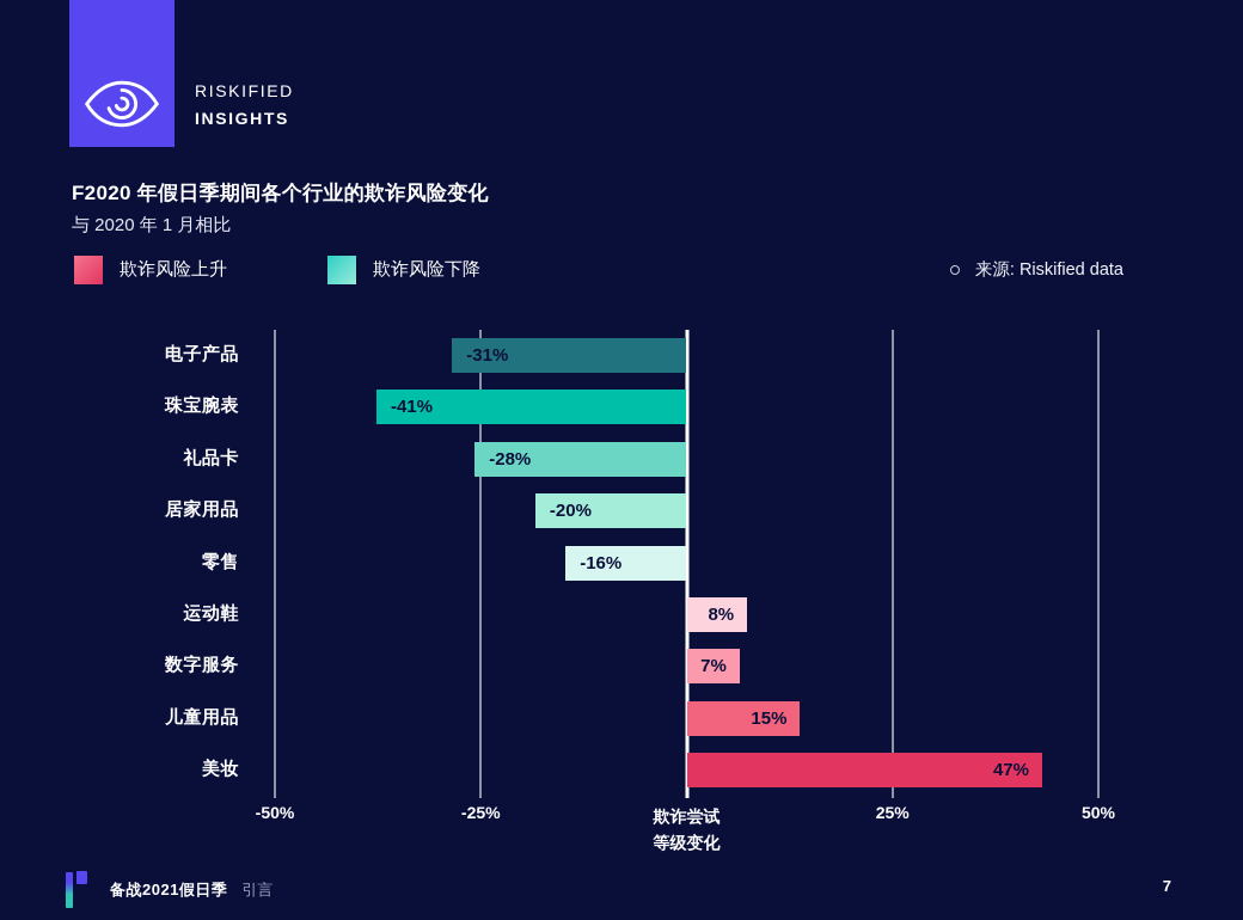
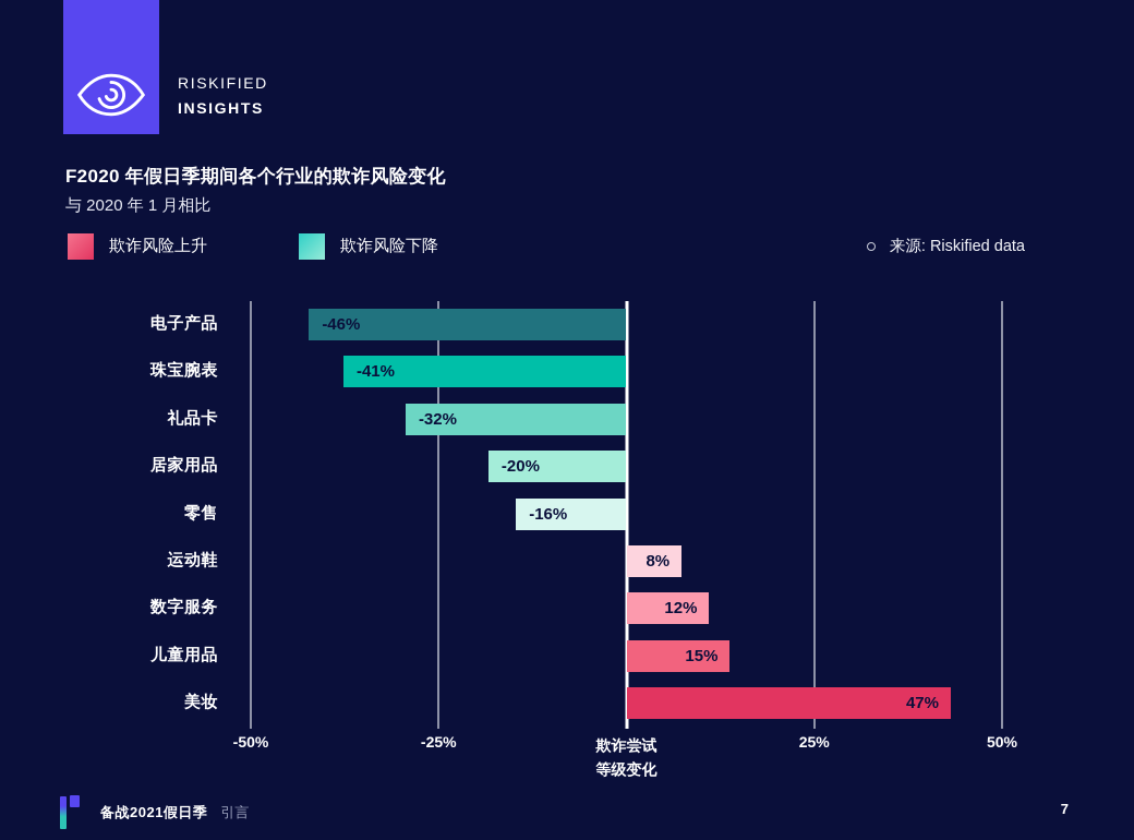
电子产品: -31% -> -46%
礼品卡: -28% -> -32%
数字服务: 7% -> 12%
